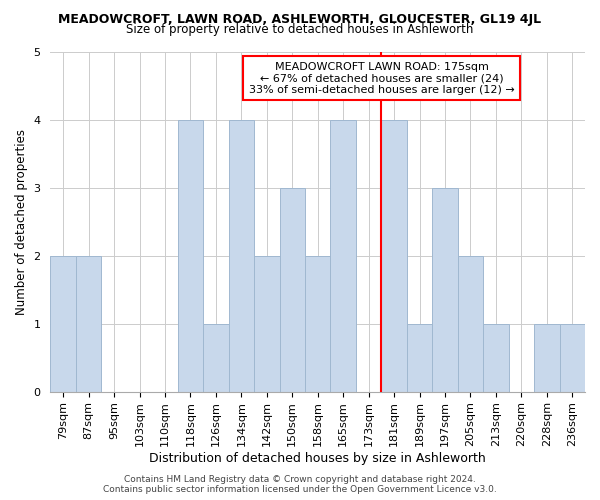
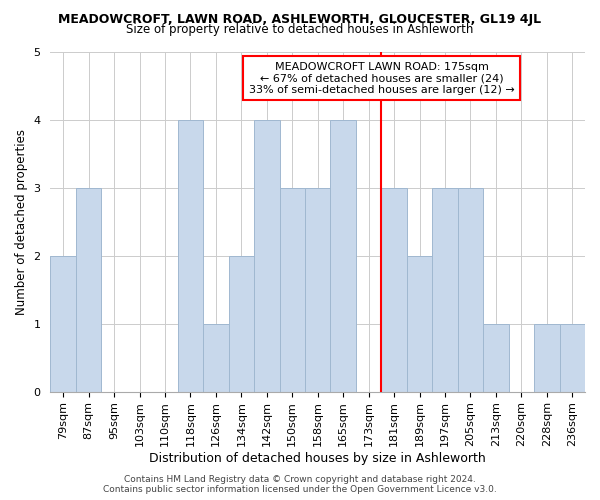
87sqm: 2 -> 3
134sqm: 4 -> 2
142sqm: 2 -> 4
158sqm: 2 -> 3
181sqm: 4 -> 3
189sqm: 1 -> 2
205sqm: 2 -> 3
